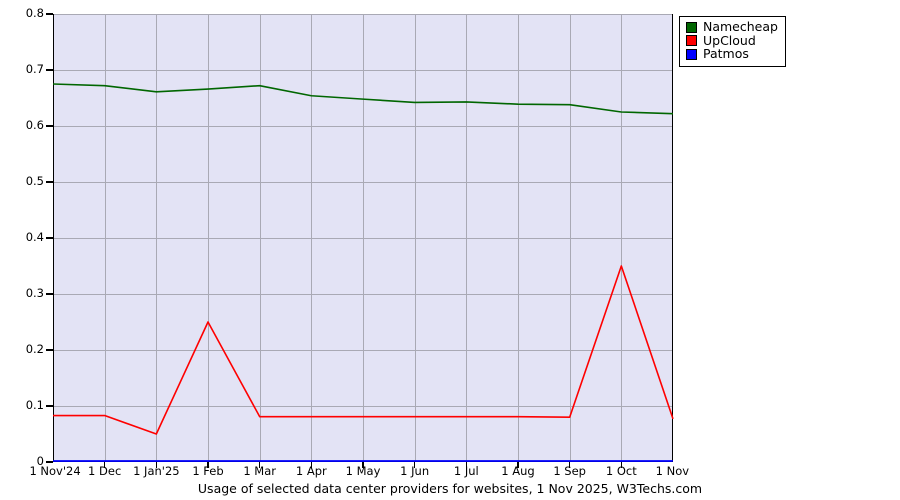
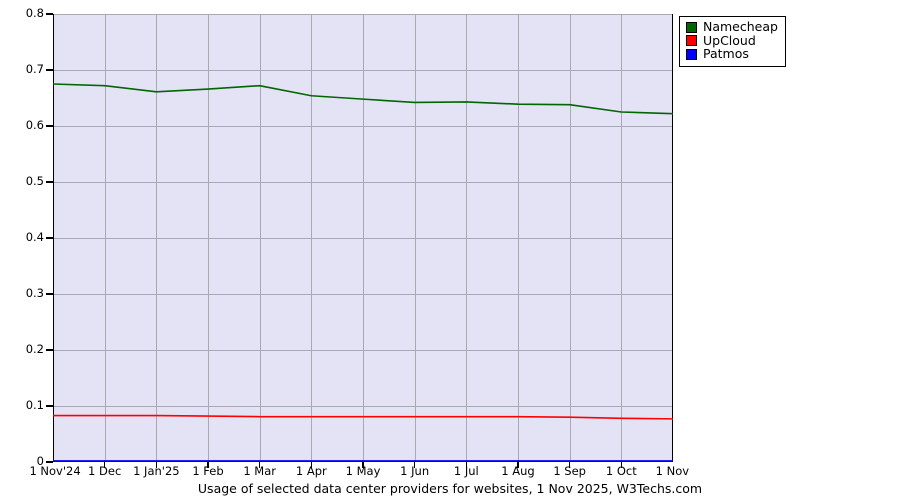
UpCloud/1 Jan'25: 0.05 -> 0.08
UpCloud/1 Feb: 0.25 -> 0.08
UpCloud/1 Oct: 0.35 -> 0.08
